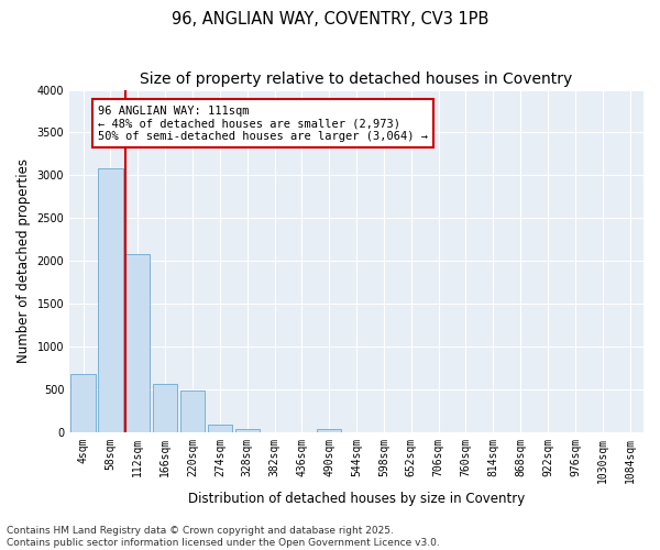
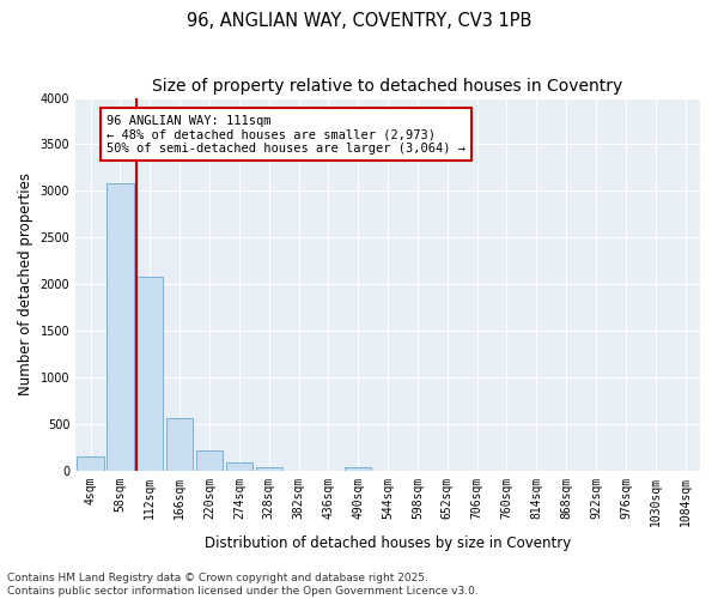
4sqm: 680 -> 150
220sqm: 480 -> 210
